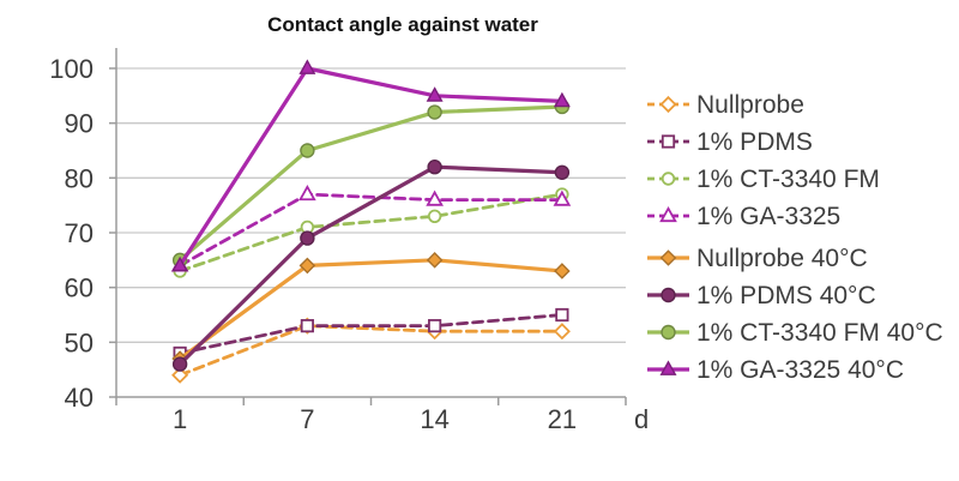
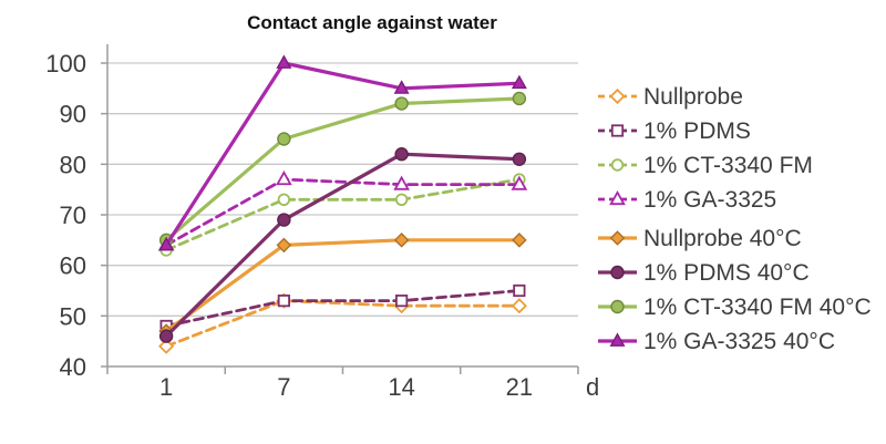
1% CT-3340 FM/7: 71 -> 73
Nullprobe 40°C/21: 63 -> 65
1% GA-3325 40°C/21: 94 -> 96
